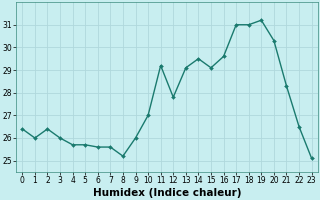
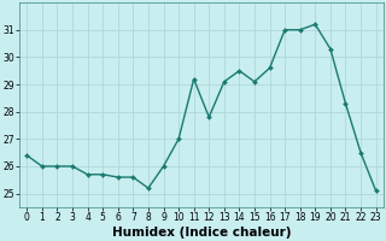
2: 26.4 -> 26.0
